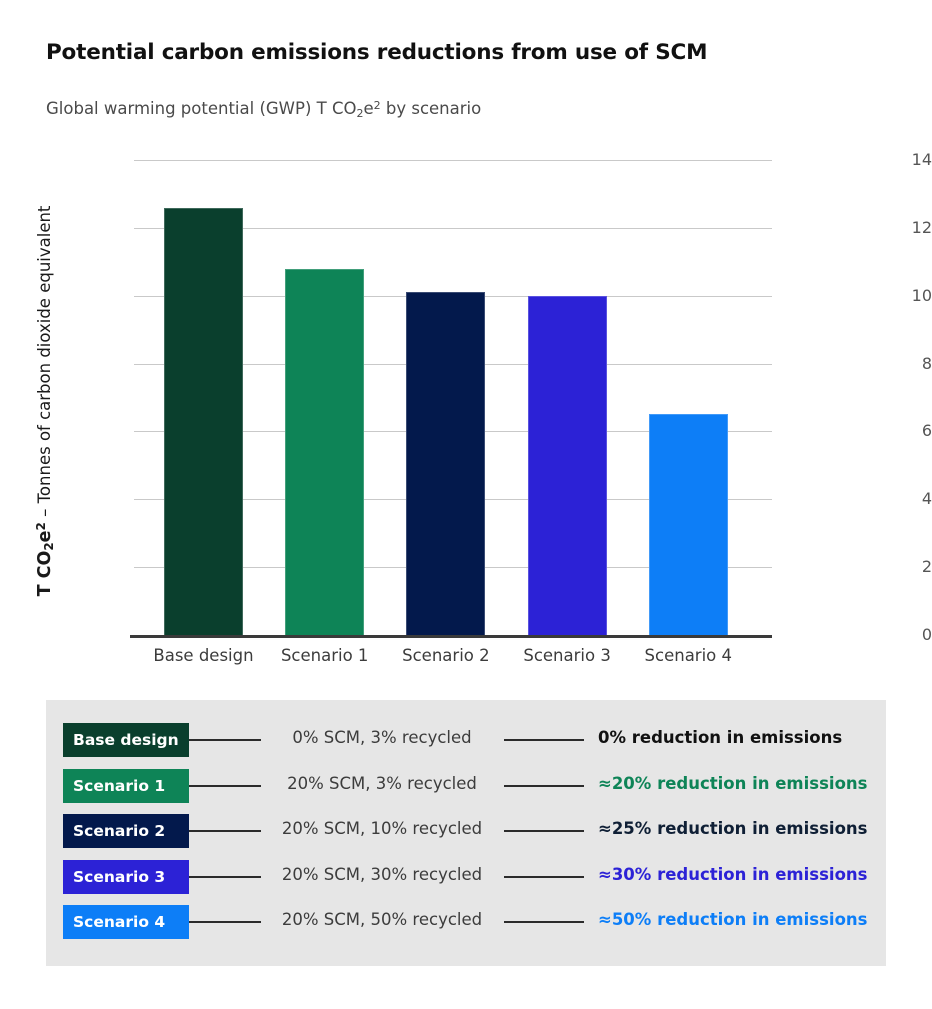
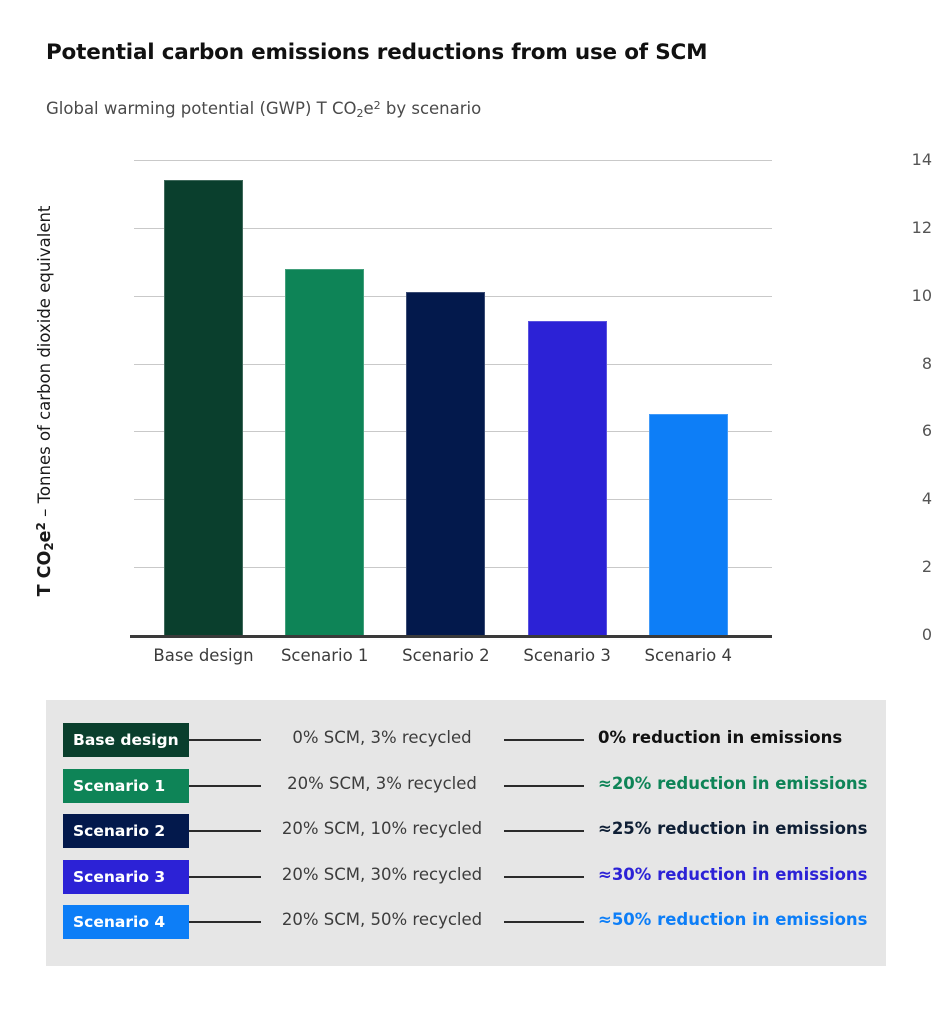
Base design: 12.6 -> 13.4
Scenario 3: 10.0 -> 9.2
